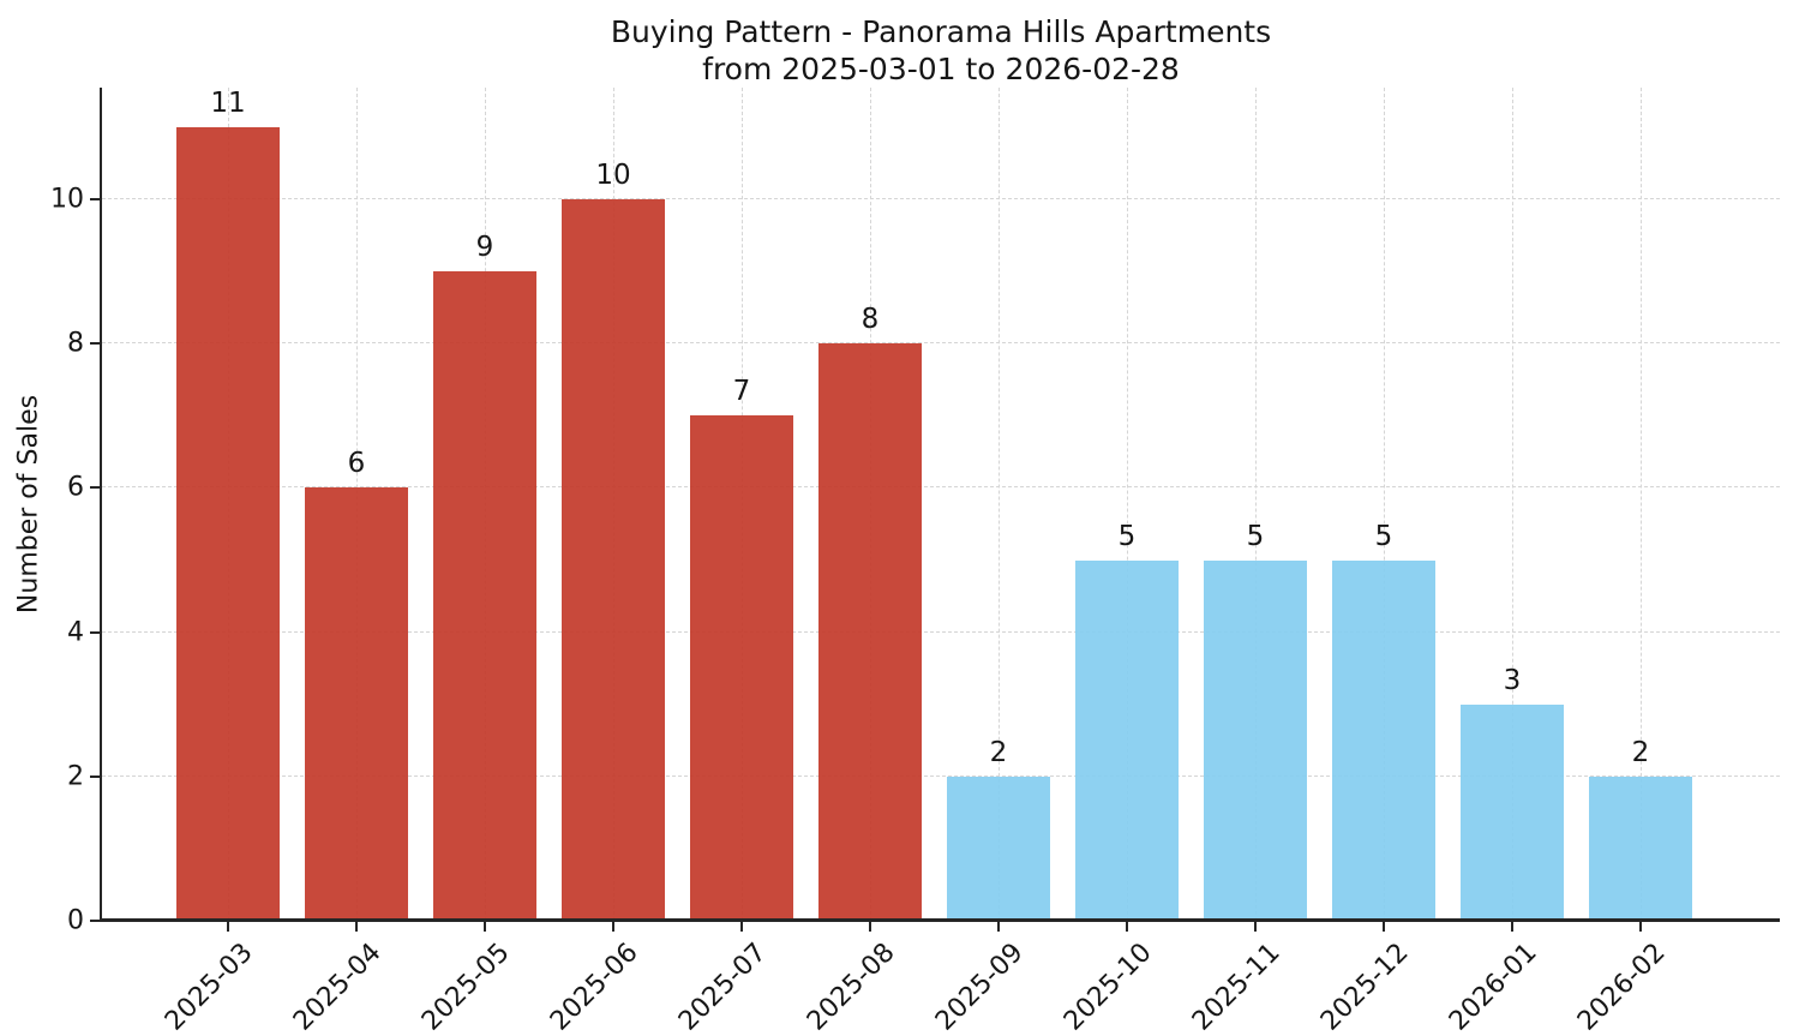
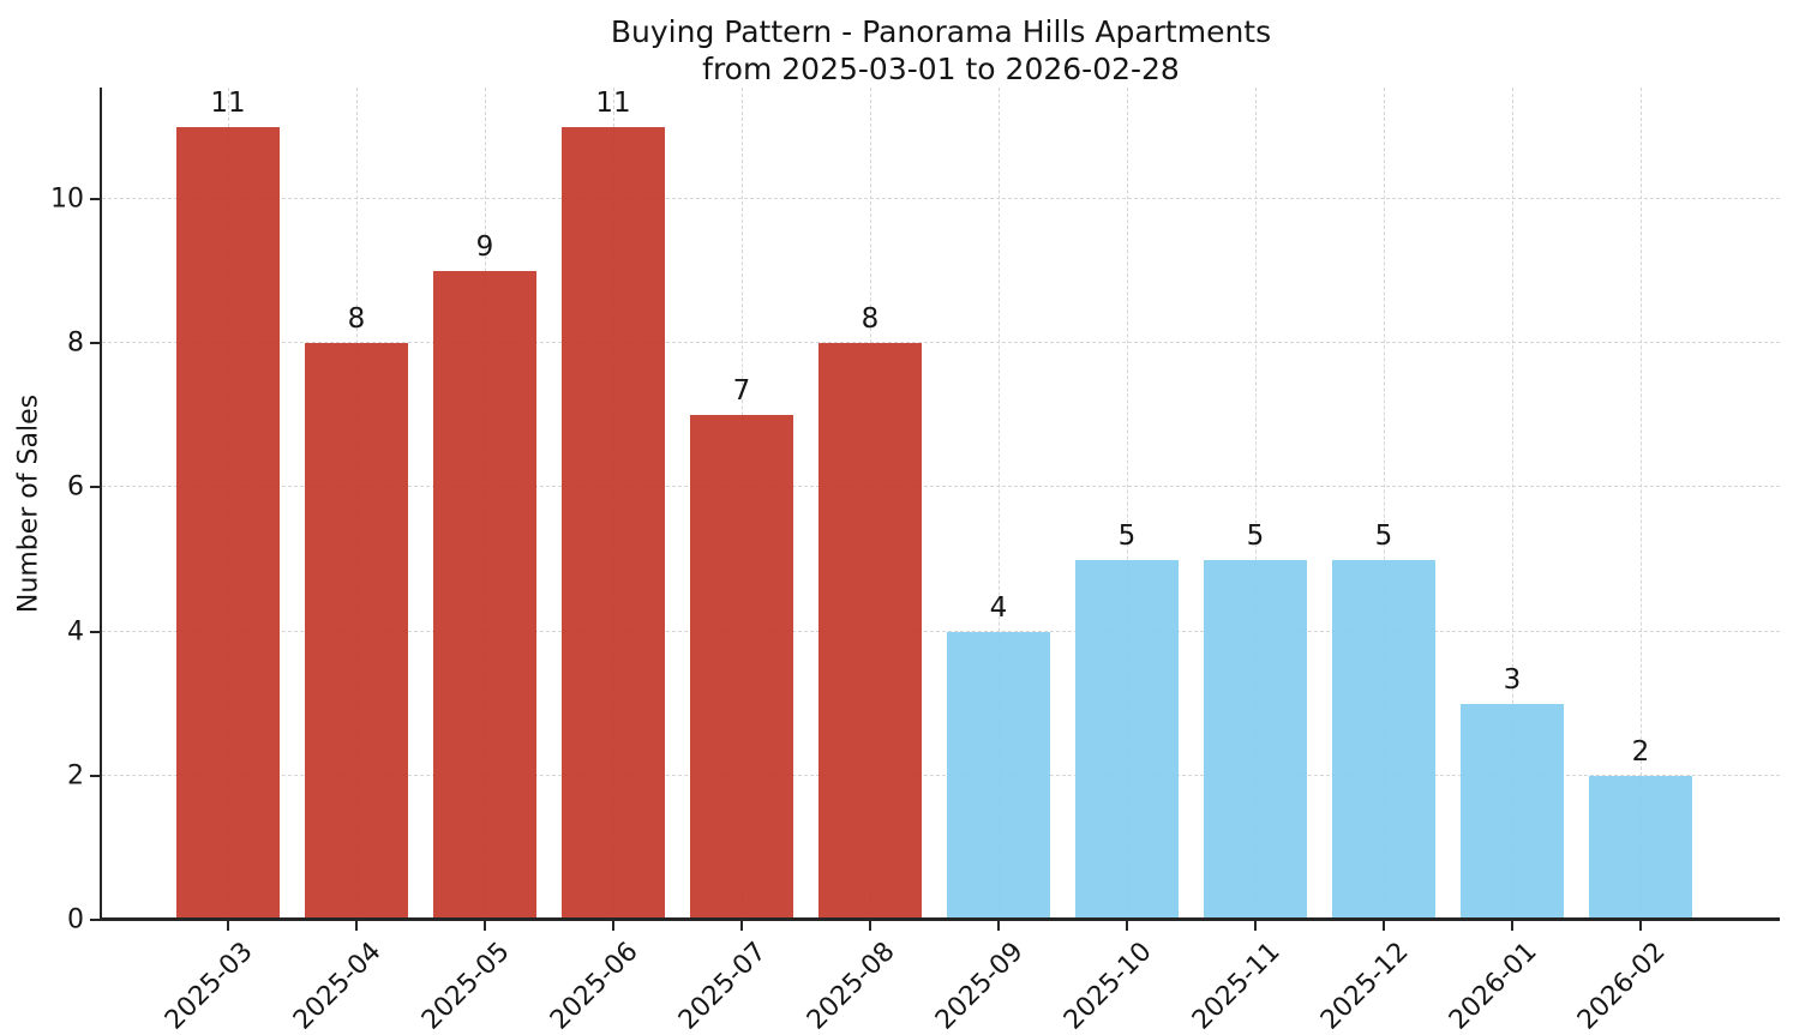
2025-04: 6 -> 8
2025-06: 10 -> 11
2025-09: 2 -> 4
